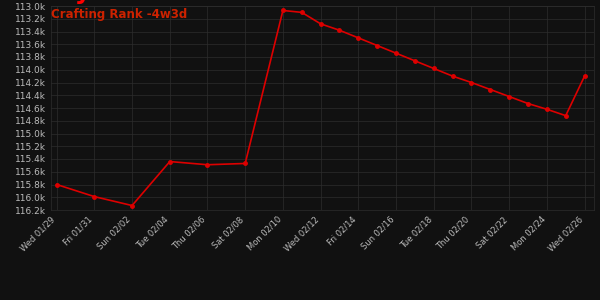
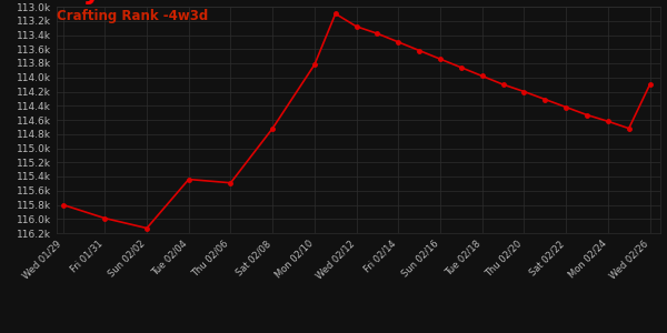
Sat 02/08: 115.47k -> 114.72k
Mon 02/10: 113.07k -> 113.82k
